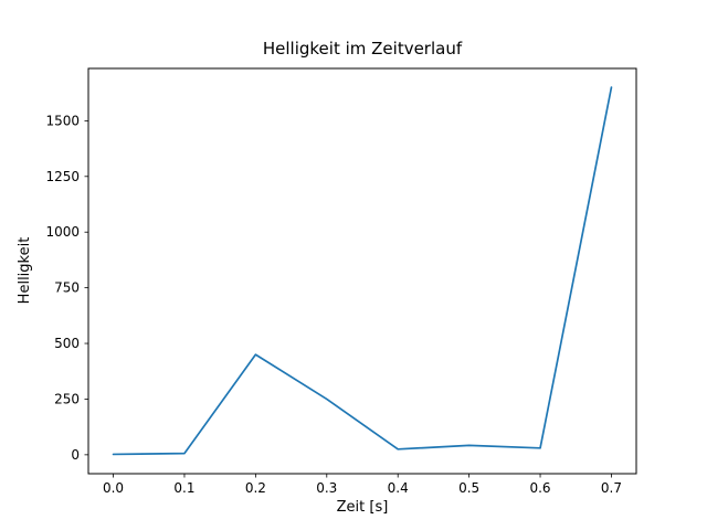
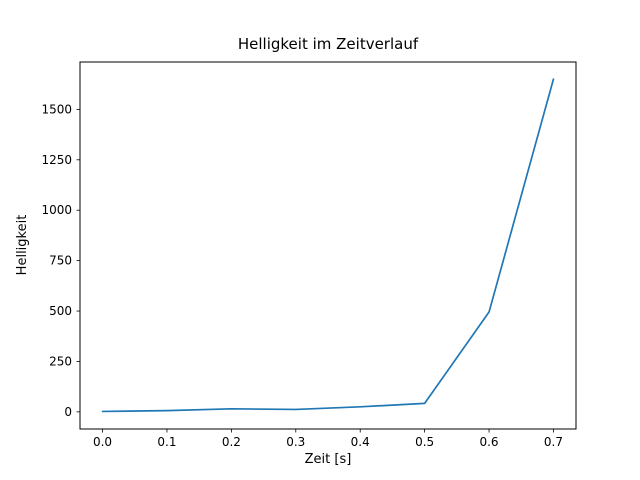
0.2: 450 -> 20
0.3: 250 -> 10
0.6: 30 -> 500
